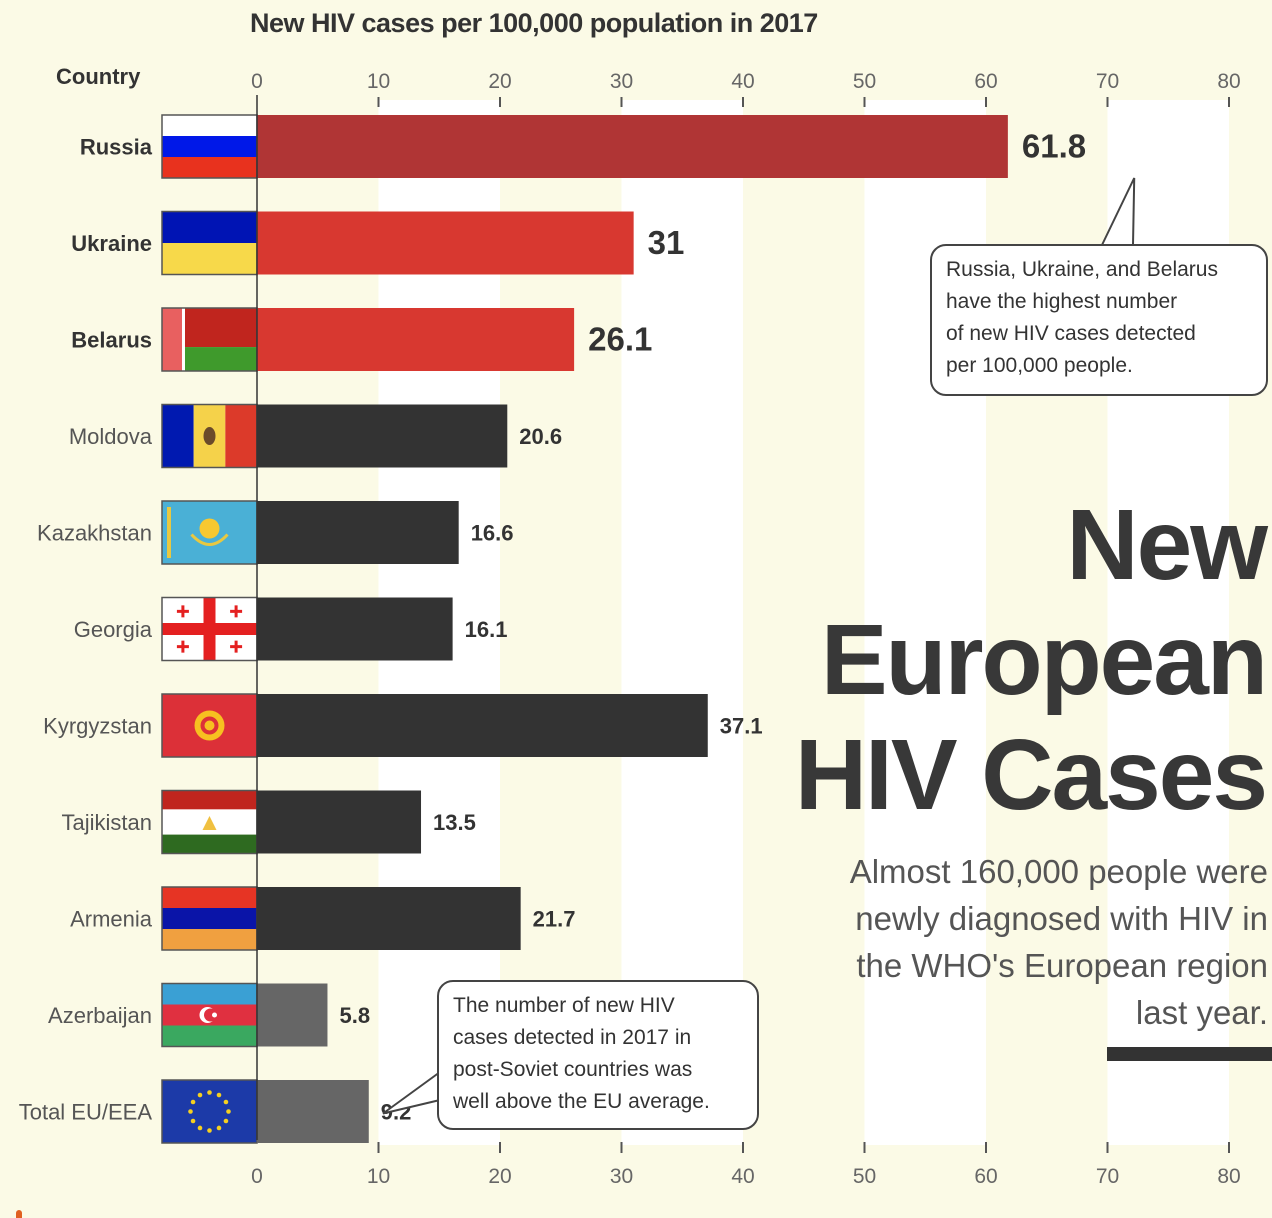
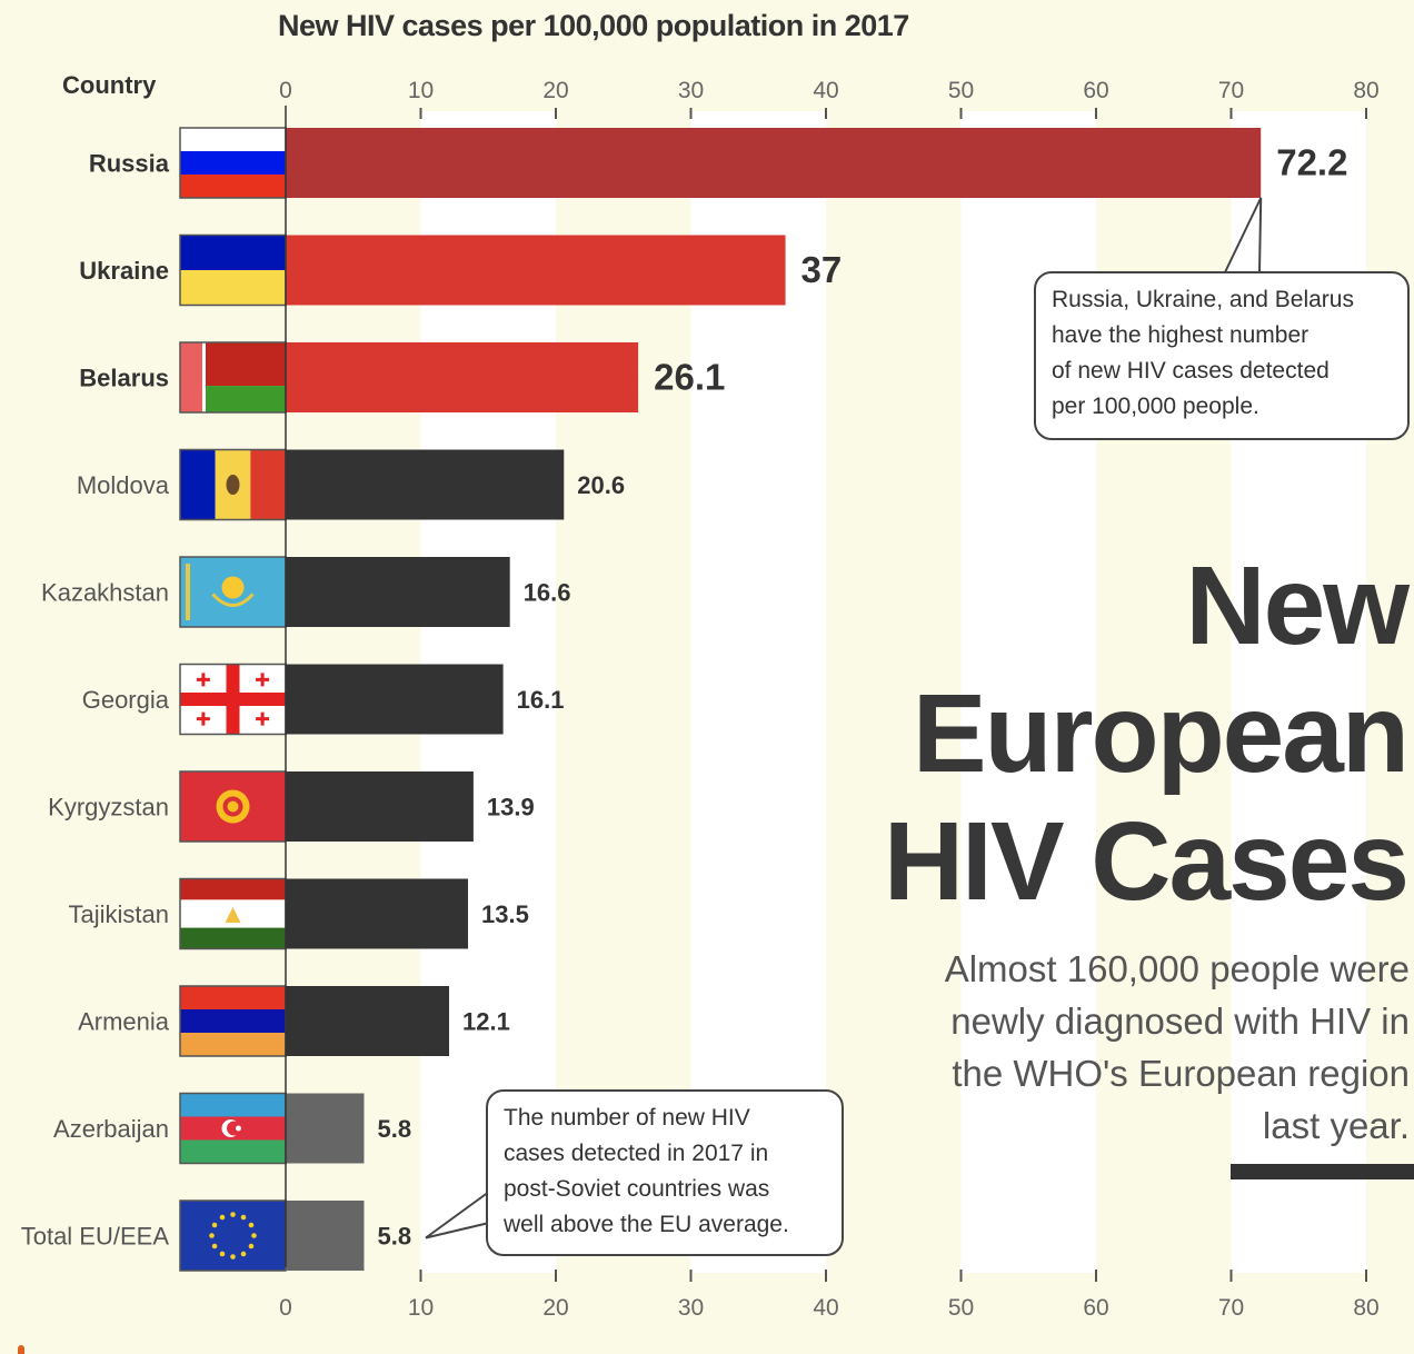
Russia: 61.8 -> 72.2
Ukraine: 31 -> 37
Kyrgyzstan: 37.1 -> 13.9
Armenia: 21.7 -> 12.1
Total EU/EEA: 9.2 -> 5.8
